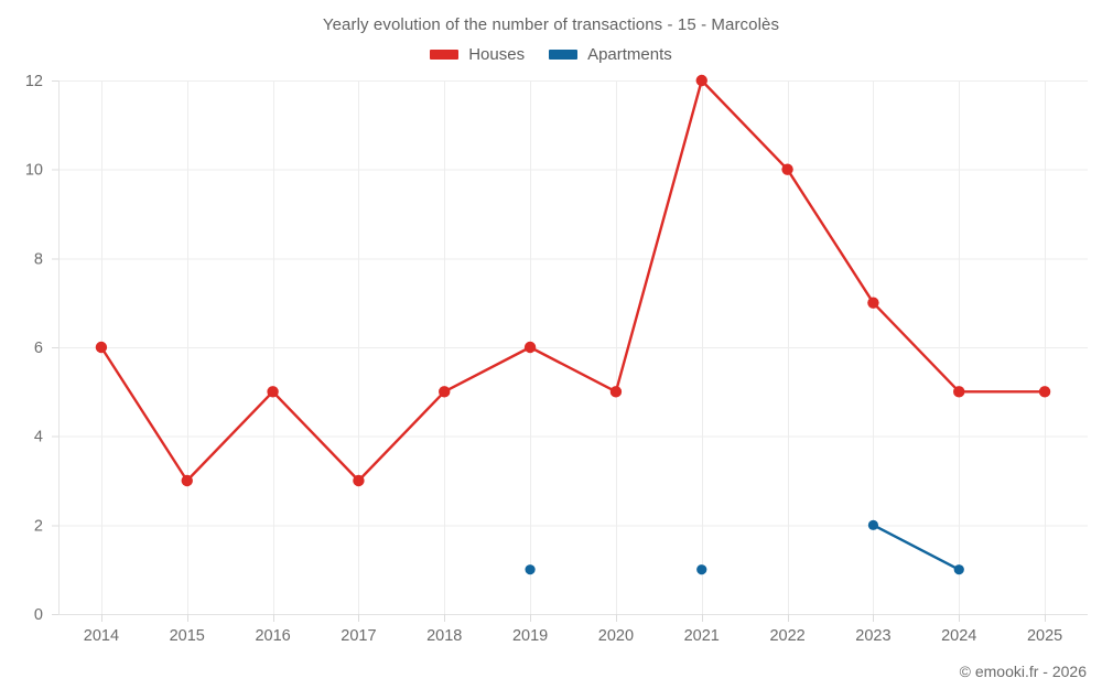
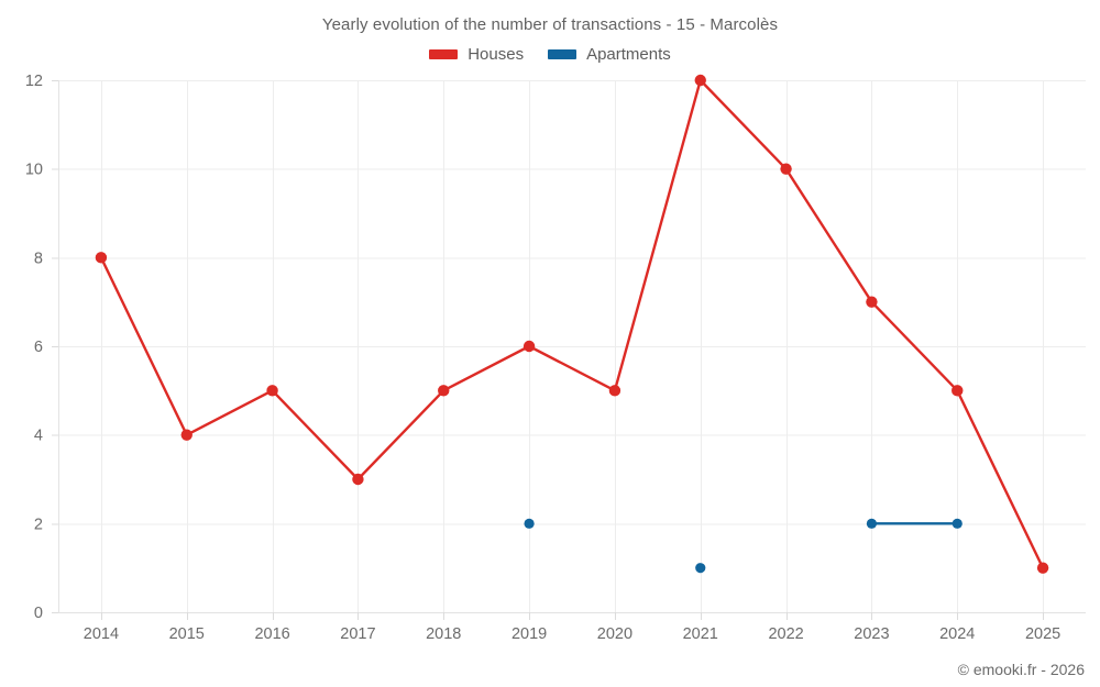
Houses/2014: 6 -> 8
Houses/2015: 3 -> 4
Apartments/2019: 1 -> 2
Apartments/2024: 1 -> 2
Houses/2025: 5 -> 1
